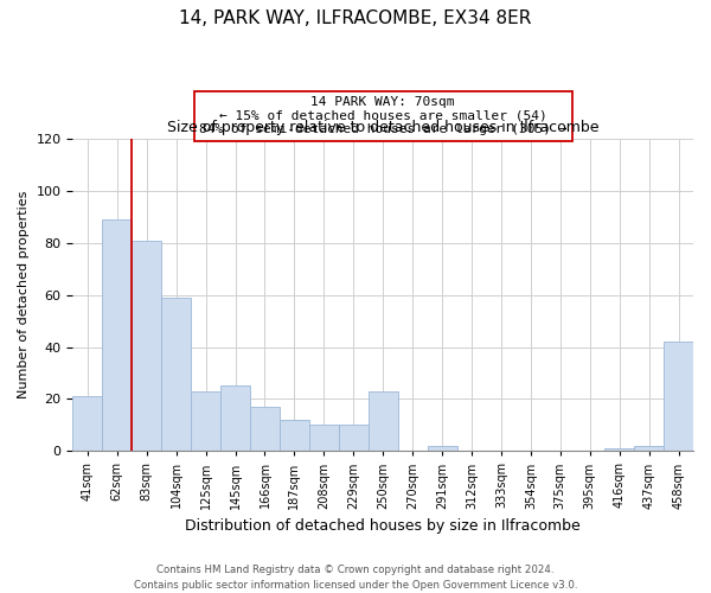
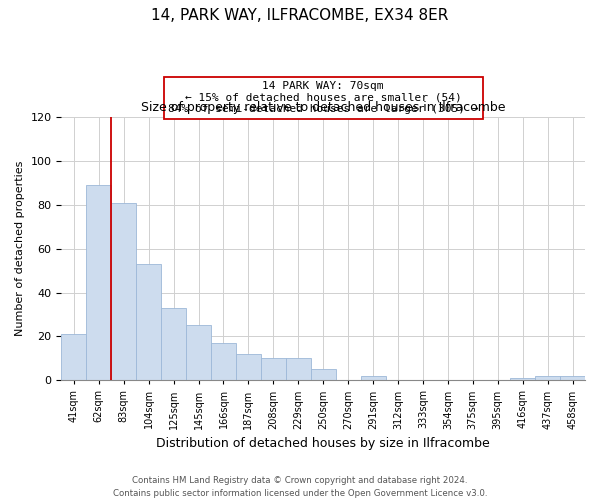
104sqm: 59 -> 53
125sqm: 23 -> 33
250sqm: 23 -> 5
458sqm: 42 -> 2
